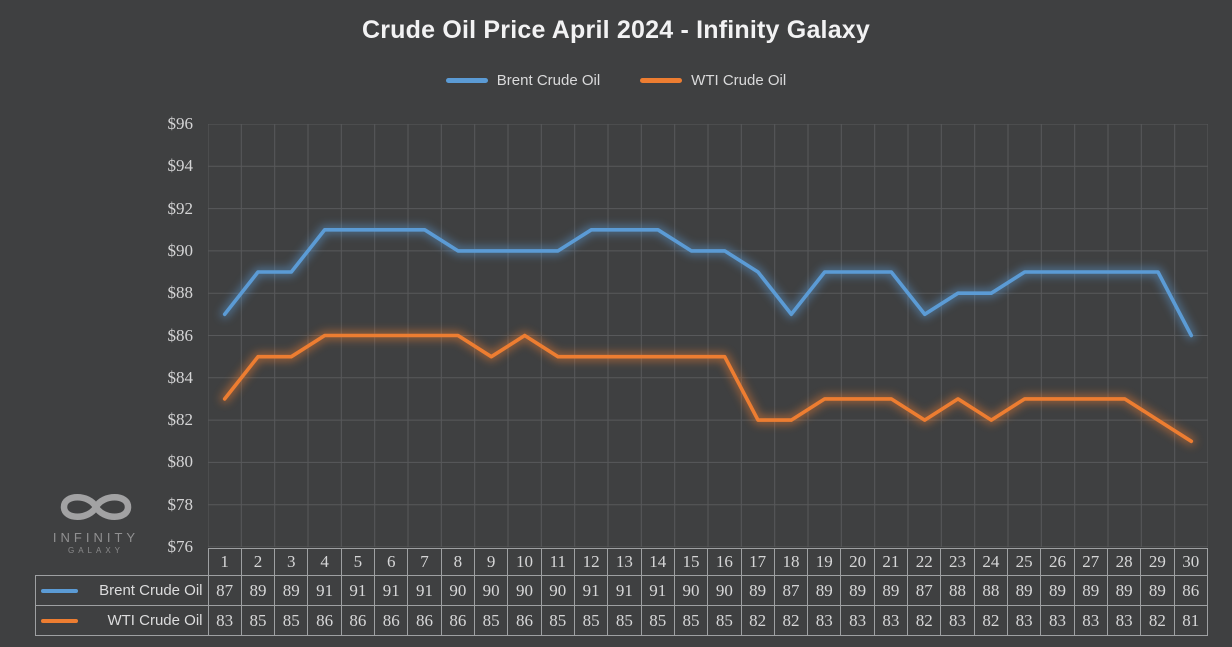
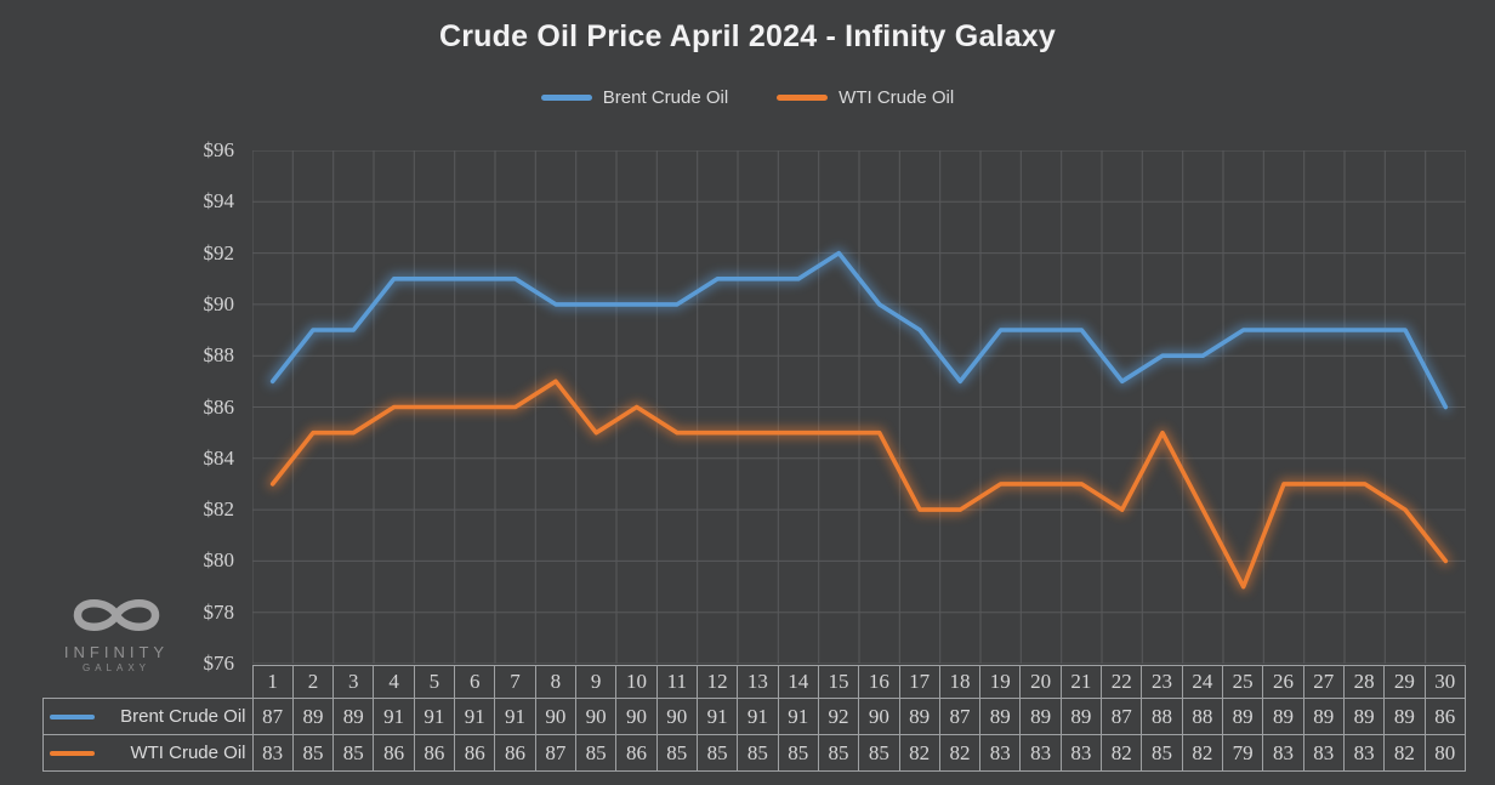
WTI Crude Oil/8: 86 -> 87
Brent Crude Oil/15: 90 -> 92
WTI Crude Oil/23: 83 -> 85
WTI Crude Oil/25: 83 -> 79
WTI Crude Oil/30: 81 -> 80
